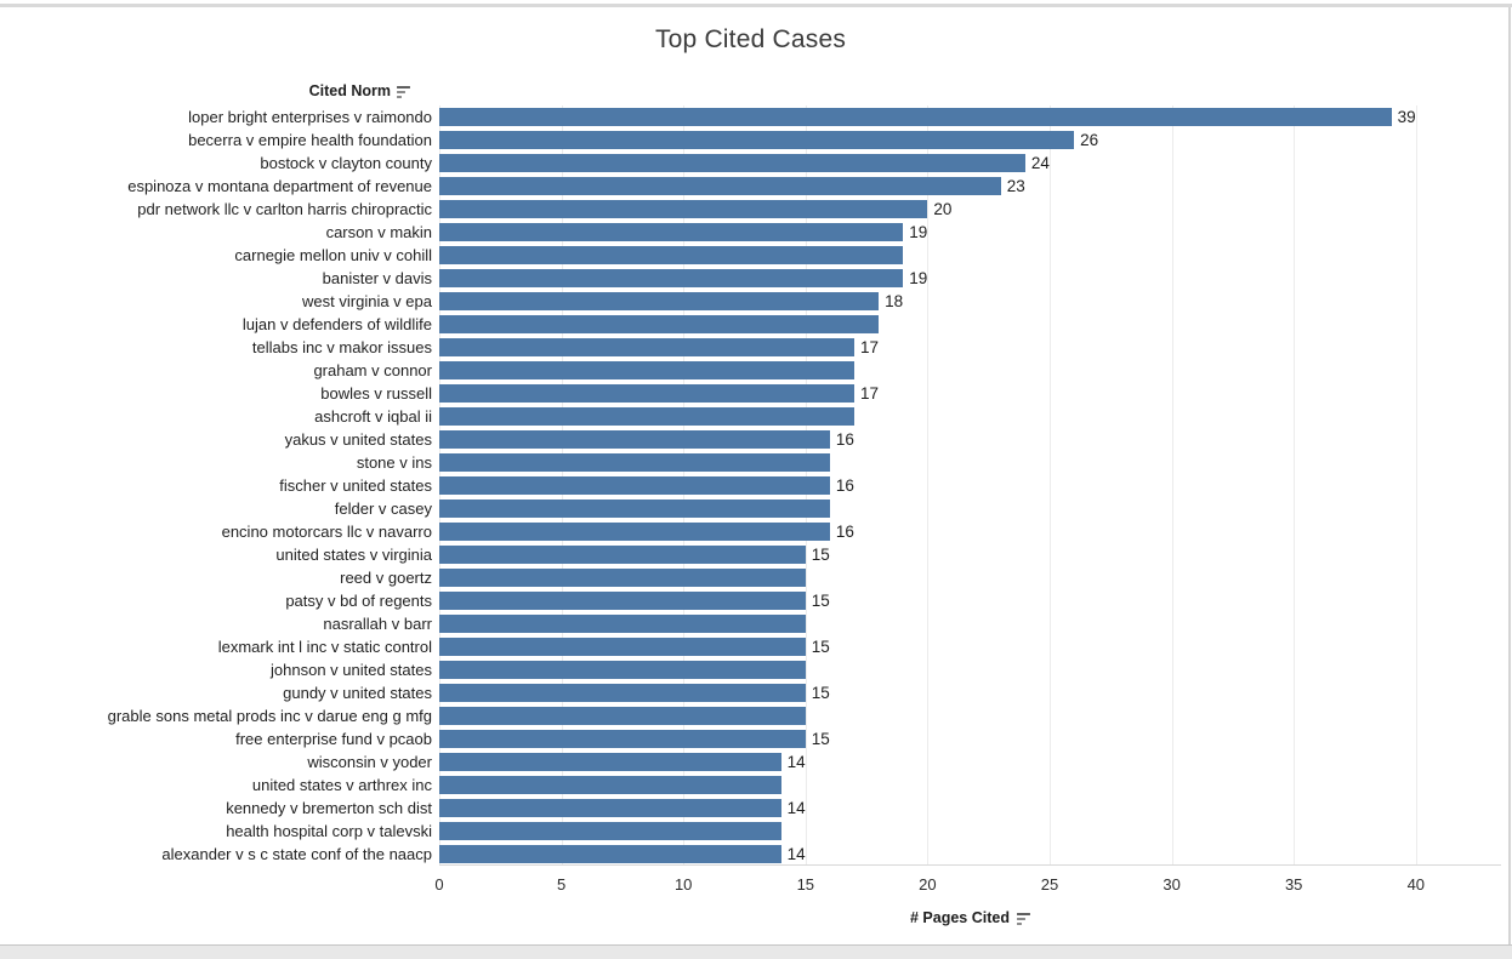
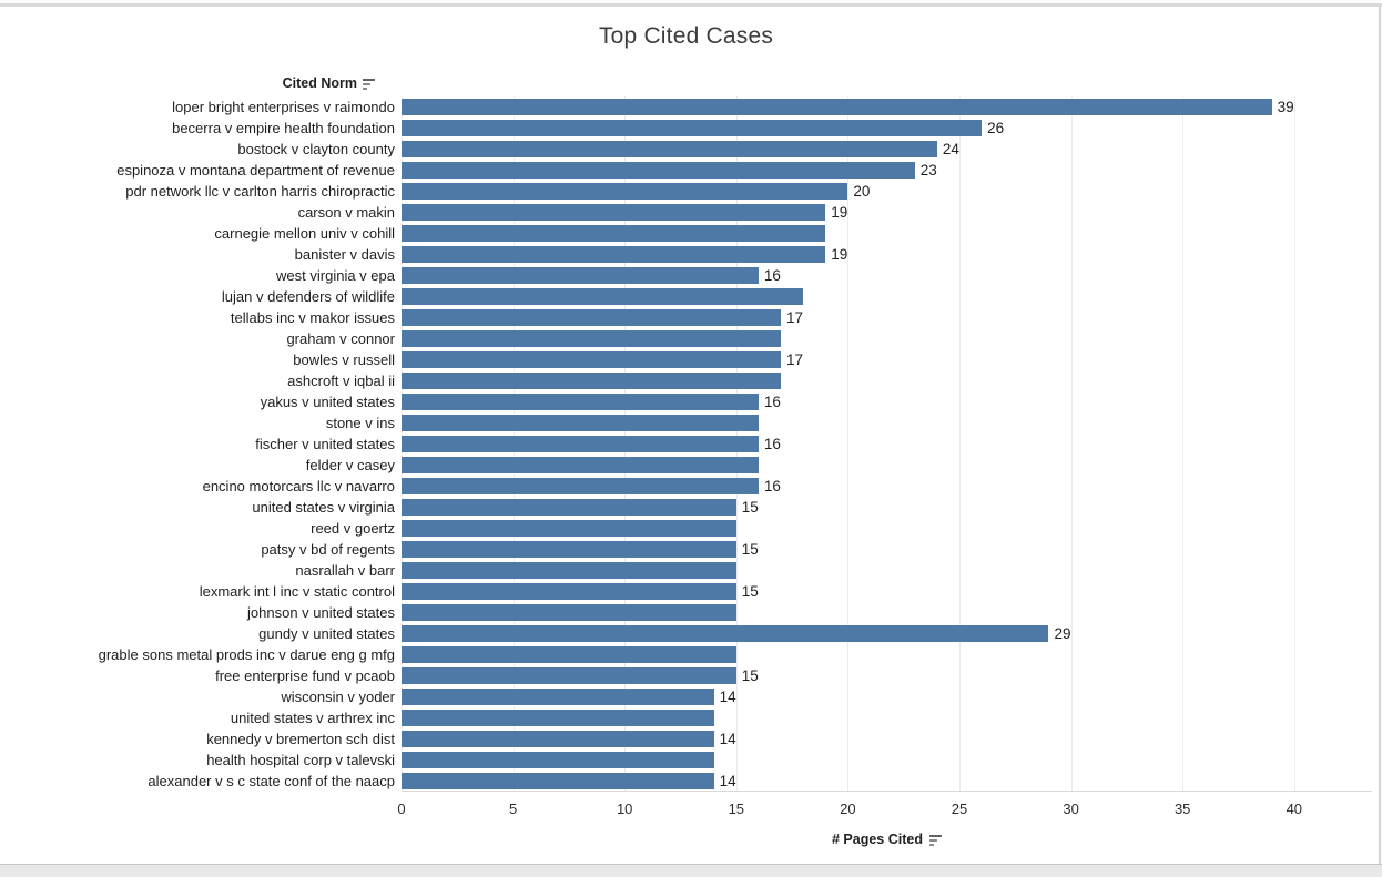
west virginia v epa: 18 -> 16
gundy v united states: 15 -> 29
